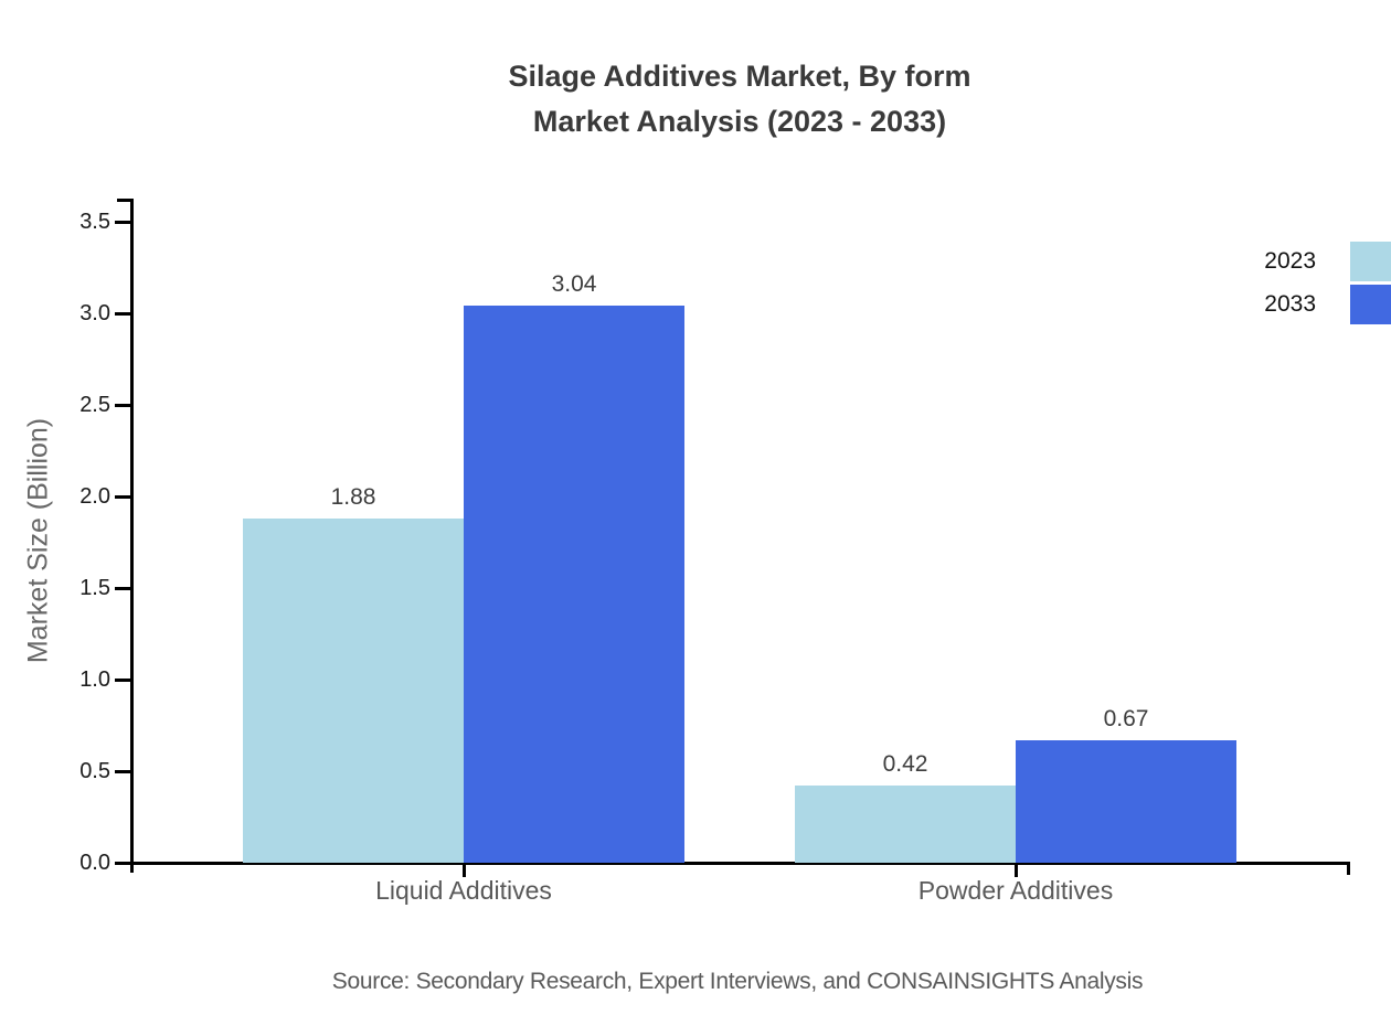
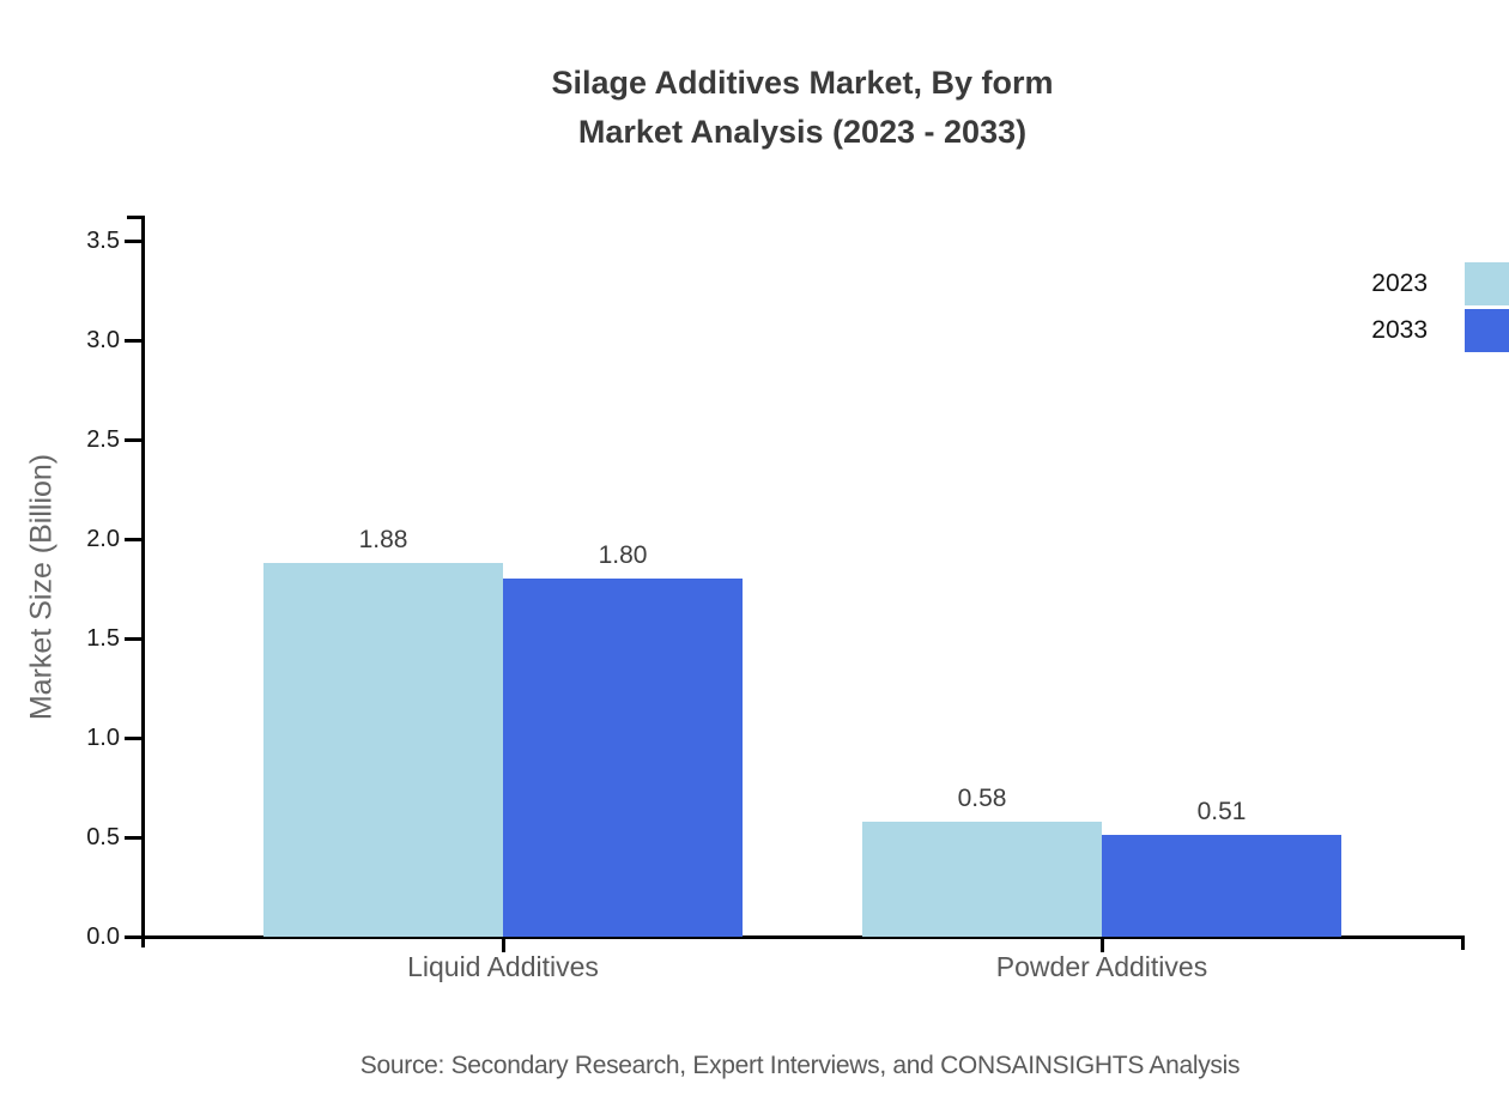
2033/Liquid Additives: 3.04 -> 1.80
2023/Powder Additives: 0.42 -> 0.58
2033/Powder Additives: 0.67 -> 0.51
